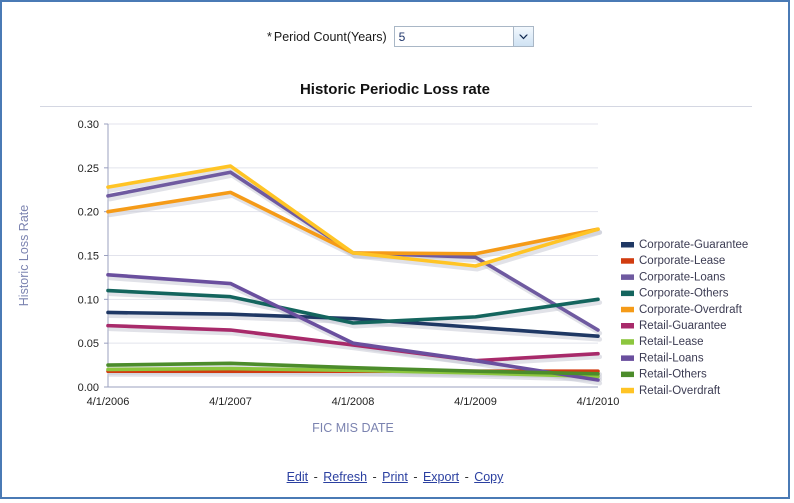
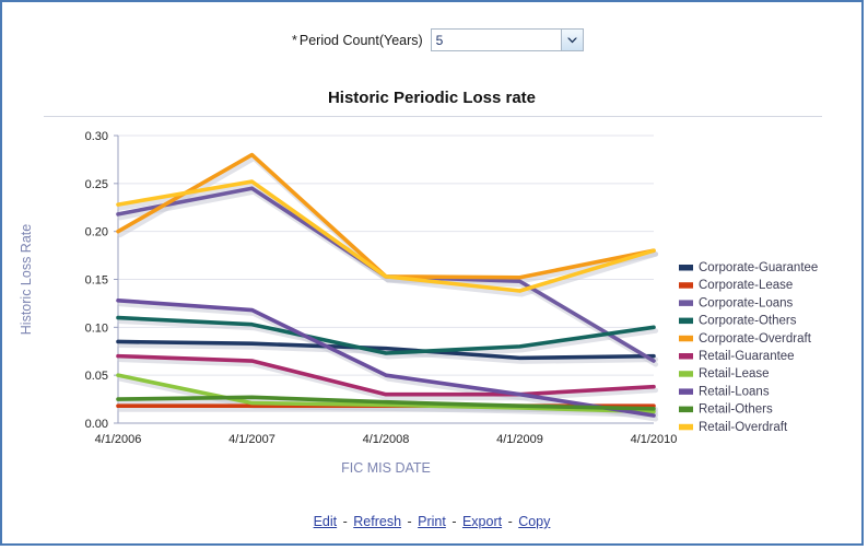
Retail-Lease/4/1/2006: 0.02 -> 0.05
Corporate-Overdraft/4/1/2007: 0.22 -> 0.28
Retail-Guarantee/4/1/2008: 0.05 -> 0.03
Corporate-Guarantee/4/1/2010: 0.06 -> 0.07
